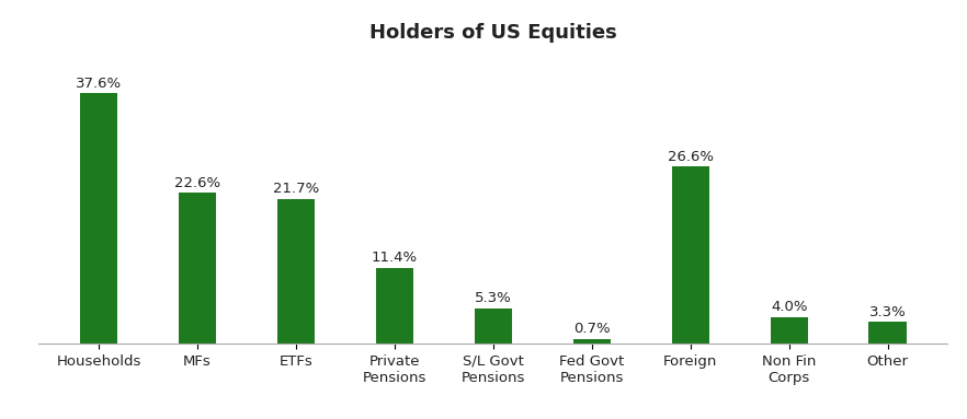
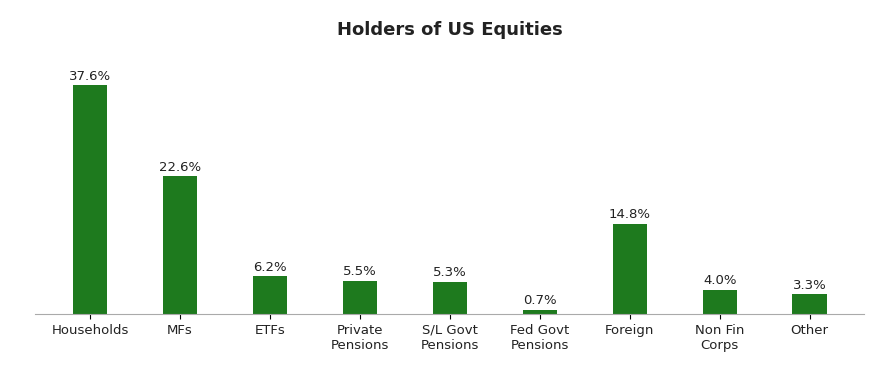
ETFs: 21.7% -> 6.2%
Private Pensions: 11.4% -> 5.5%
Foreign: 26.6% -> 14.8%
